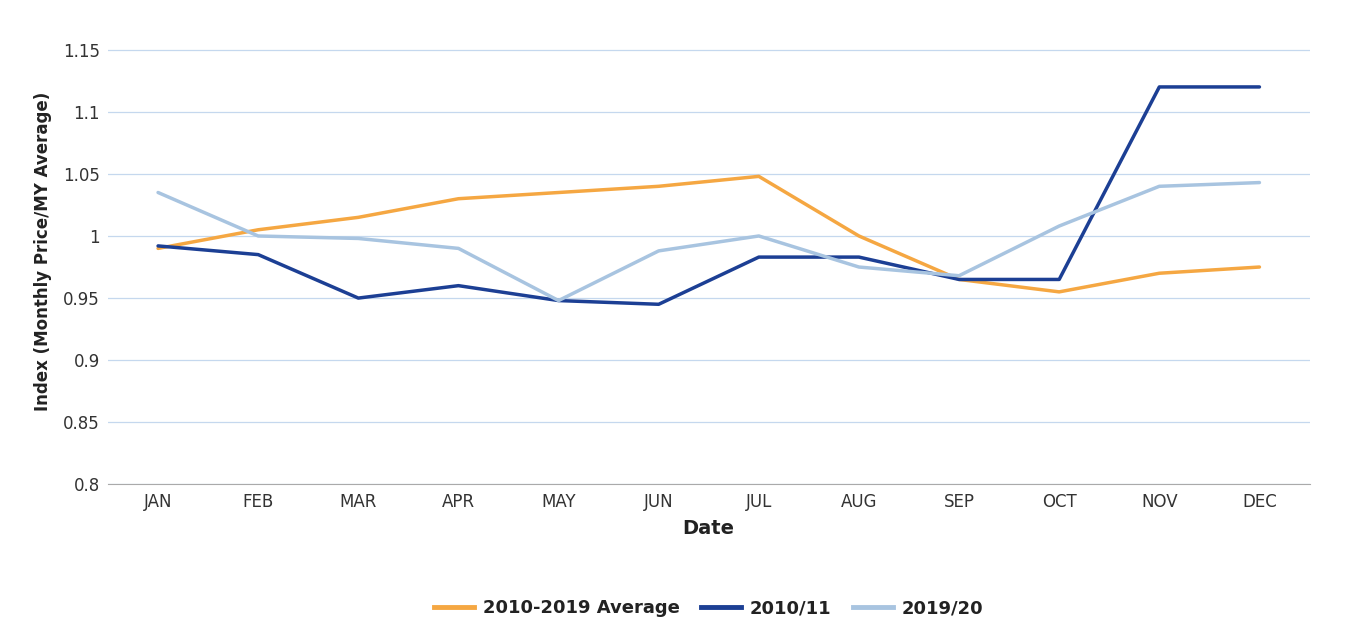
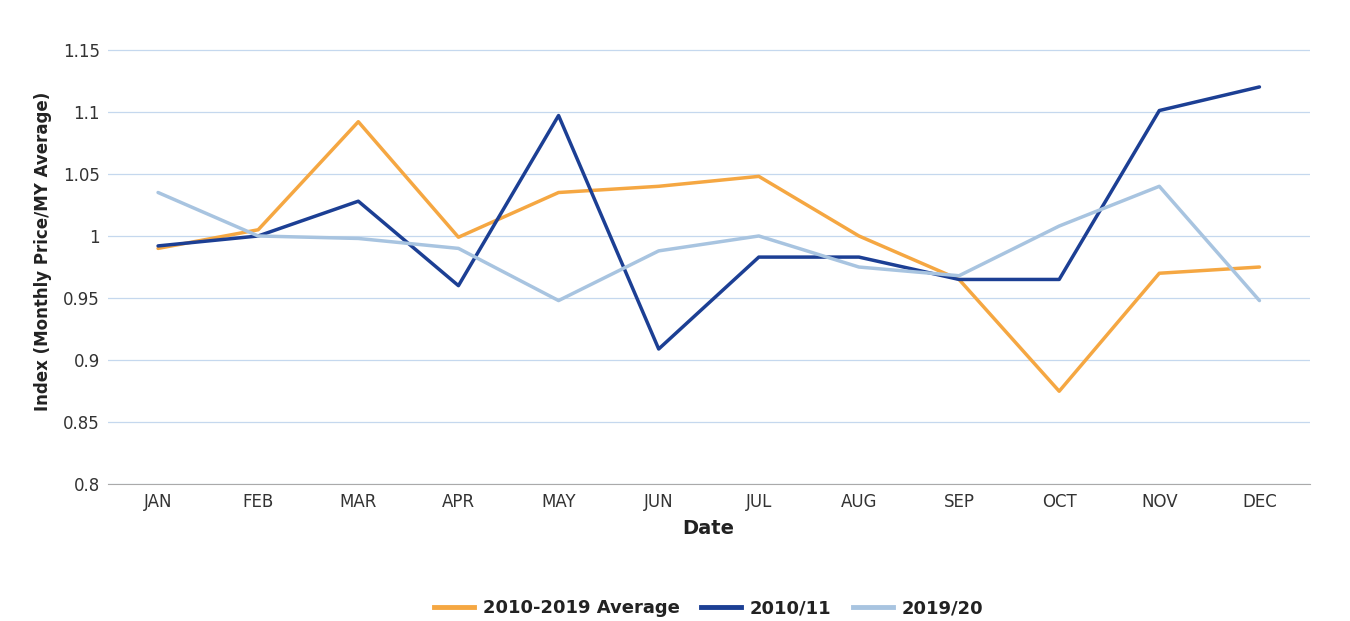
2010/11/FEB: 0.985 -> 1.000
2010-2019 Average/MAR: 1.015 -> 1.092
2010/11/MAR: 0.950 -> 1.028
2010-2019 Average/APR: 1.030 -> 0.999
2010/11/MAY: 0.948 -> 1.097
2010/11/JUN: 0.945 -> 0.909
2010-2019 Average/OCT: 0.955 -> 0.875
2010/11/NOV: 1.120 -> 1.101
2019/20/DEC: 1.043 -> 0.948
